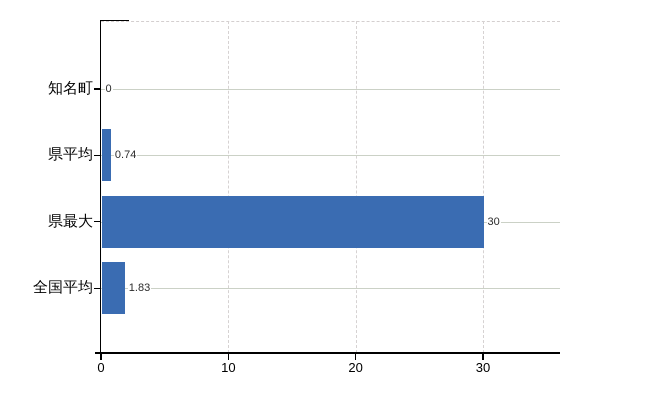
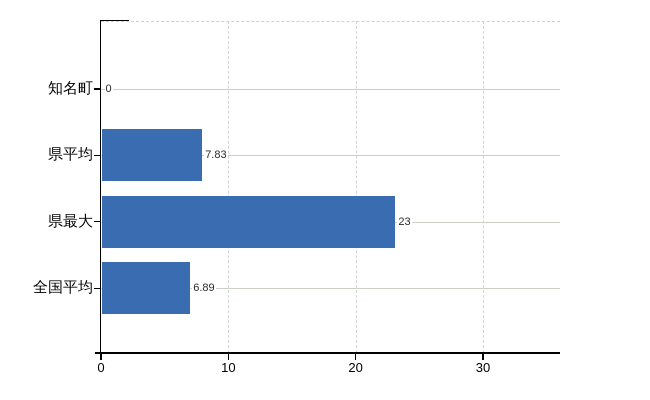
県平均: 0.74 -> 7.83
県最大: 30 -> 23
全国平均: 1.83 -> 6.89
